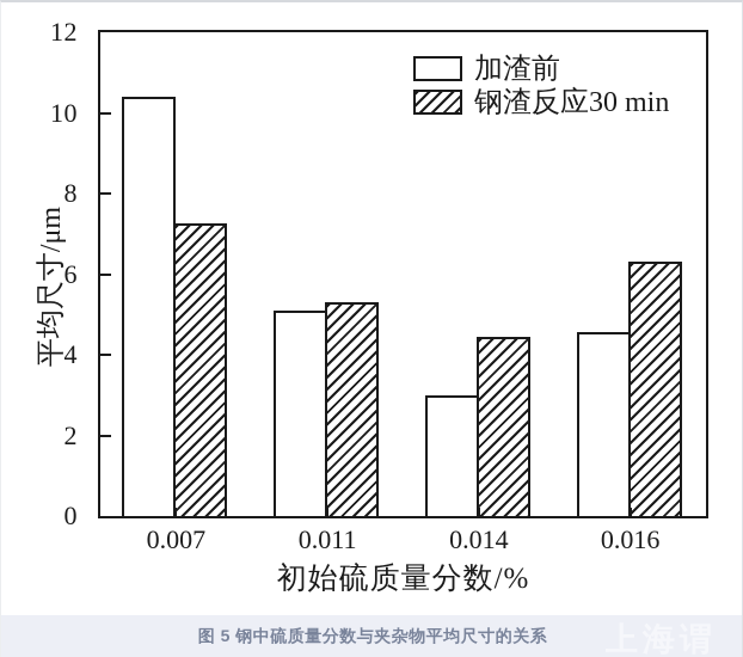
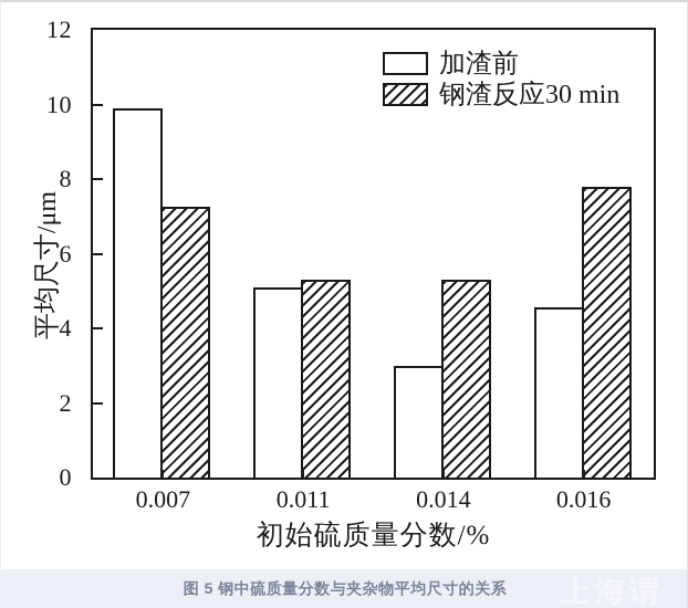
加渣前/0.007: 10.4 -> 9.9
钢渣反应30 min/0.014: 4.5 -> 5.3
钢渣反应30 min/0.016: 6.3 -> 7.8
